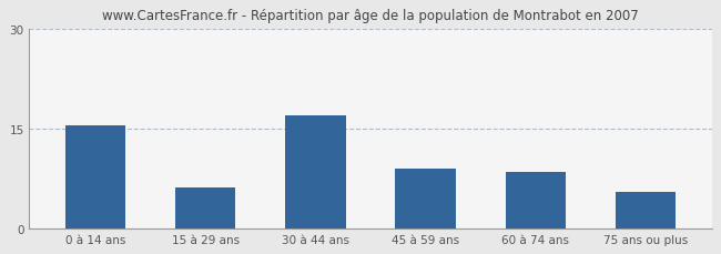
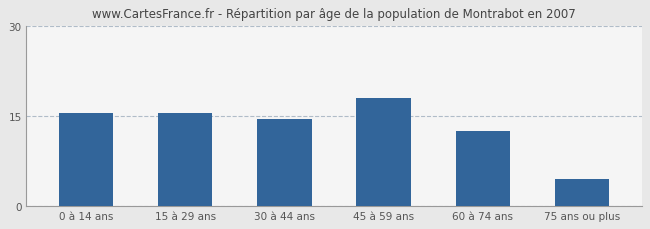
15 à 29 ans: 6.2 -> 15.5
30 à 44 ans: 17.0 -> 14.5
45 à 59 ans: 9.0 -> 18.0
60 à 74 ans: 8.4 -> 12.5
75 ans ou plus: 5.4 -> 4.5
